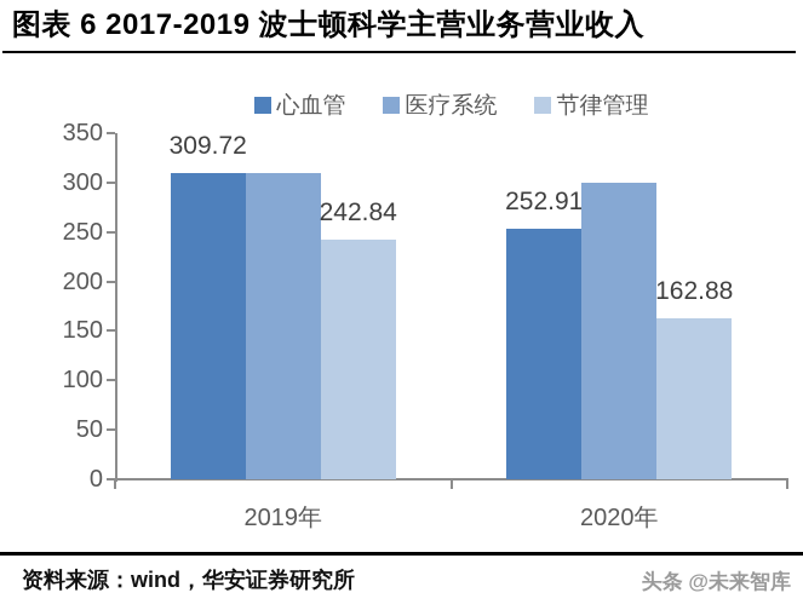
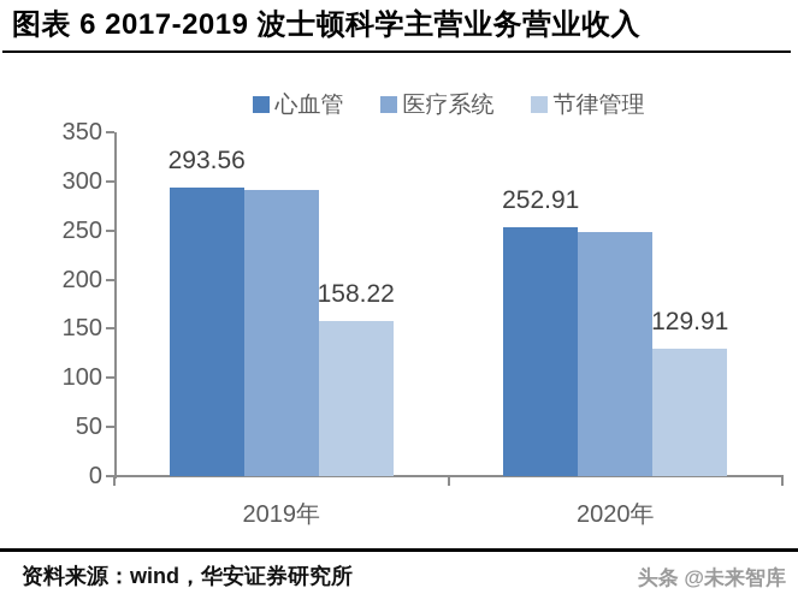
心血管/2019年: 309.72 -> 293.56
医疗系统/2019年: 310 -> 290
节律管理/2019年: 242.84 -> 158.22
医疗系统/2020年: 300 -> 250
节律管理/2020年: 162.88 -> 129.91
